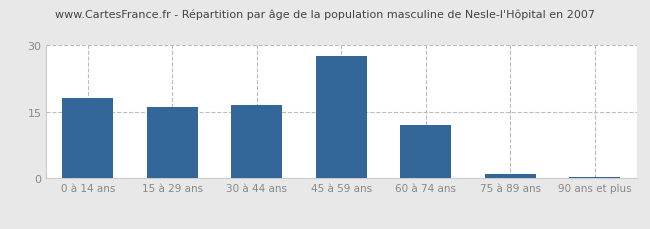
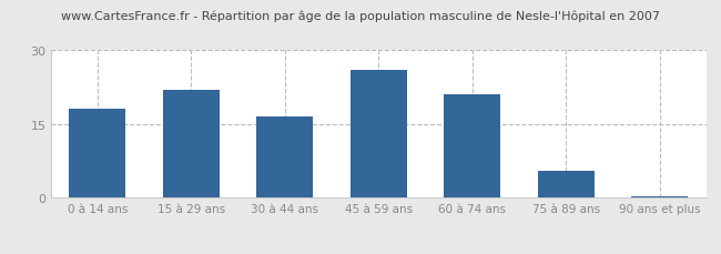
15 à 29 ans: 16.0 -> 22.0
45 à 59 ans: 27.5 -> 26.0
60 à 74 ans: 12.0 -> 21.0
75 à 89 ans: 1.0 -> 5.5
